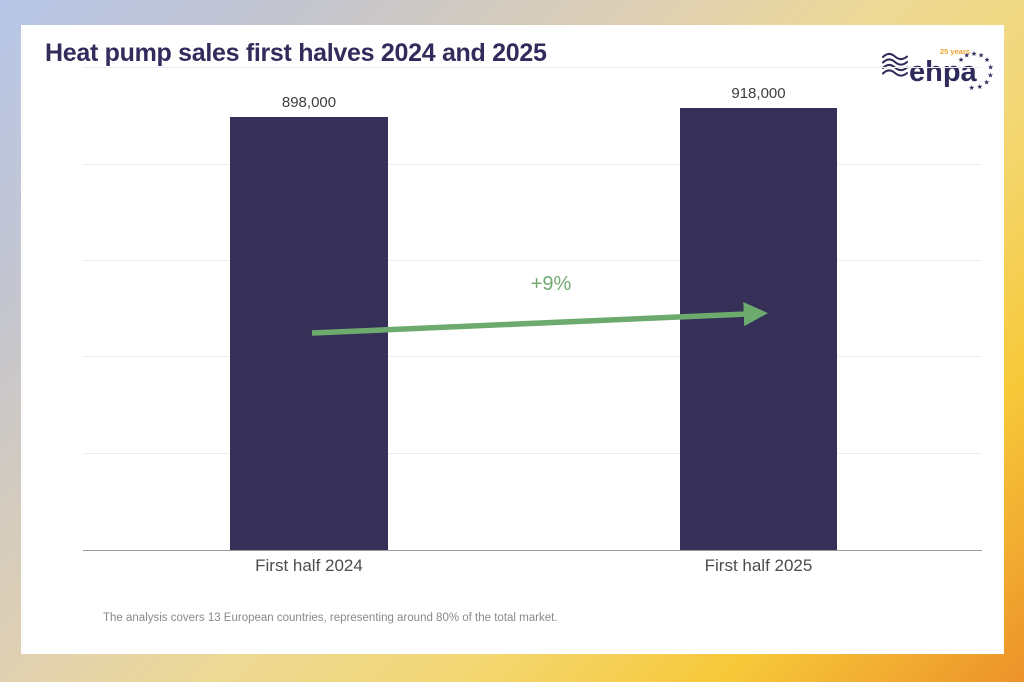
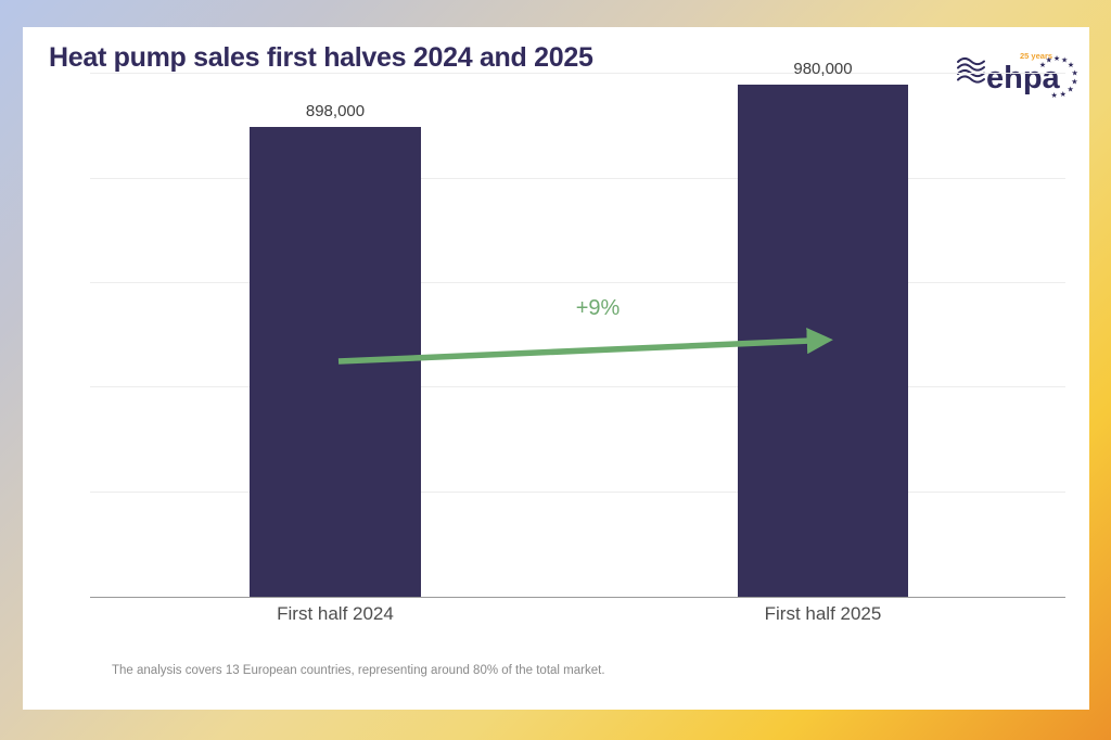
First half 2025: 918,000 -> 980,000
